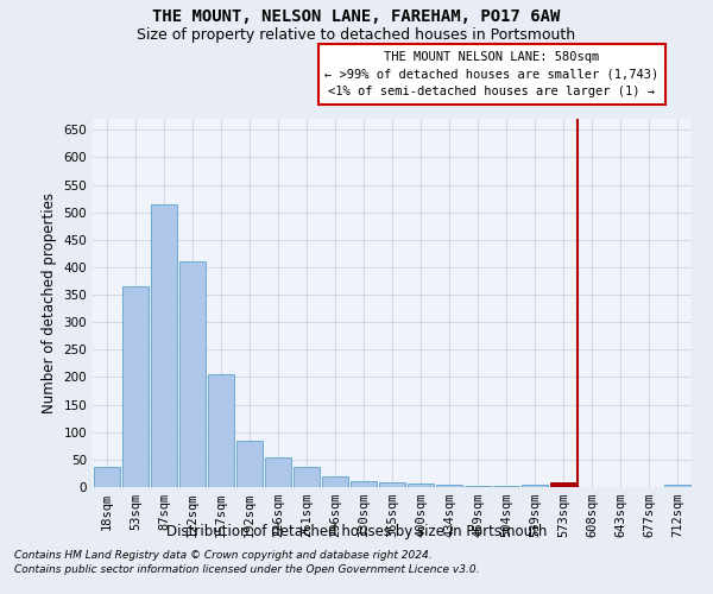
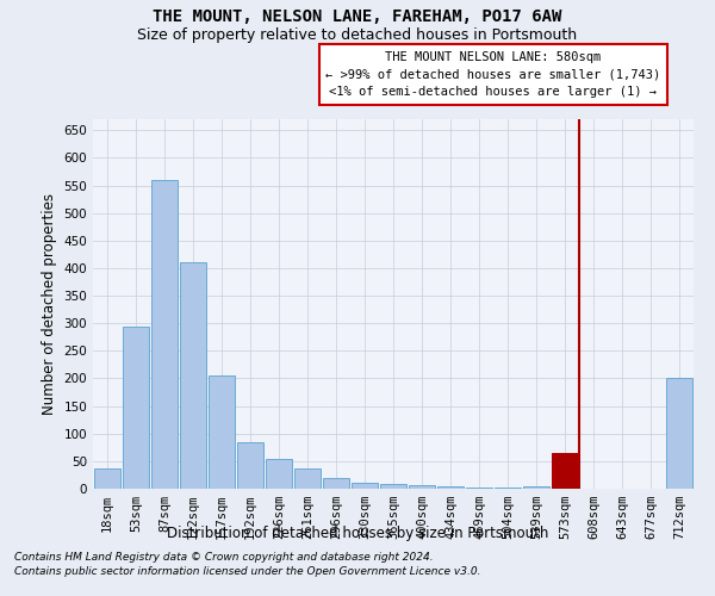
53sqm: 365 -> 295
87sqm: 515 -> 560
573sqm: 8 -> 65
712sqm: 5 -> 200
